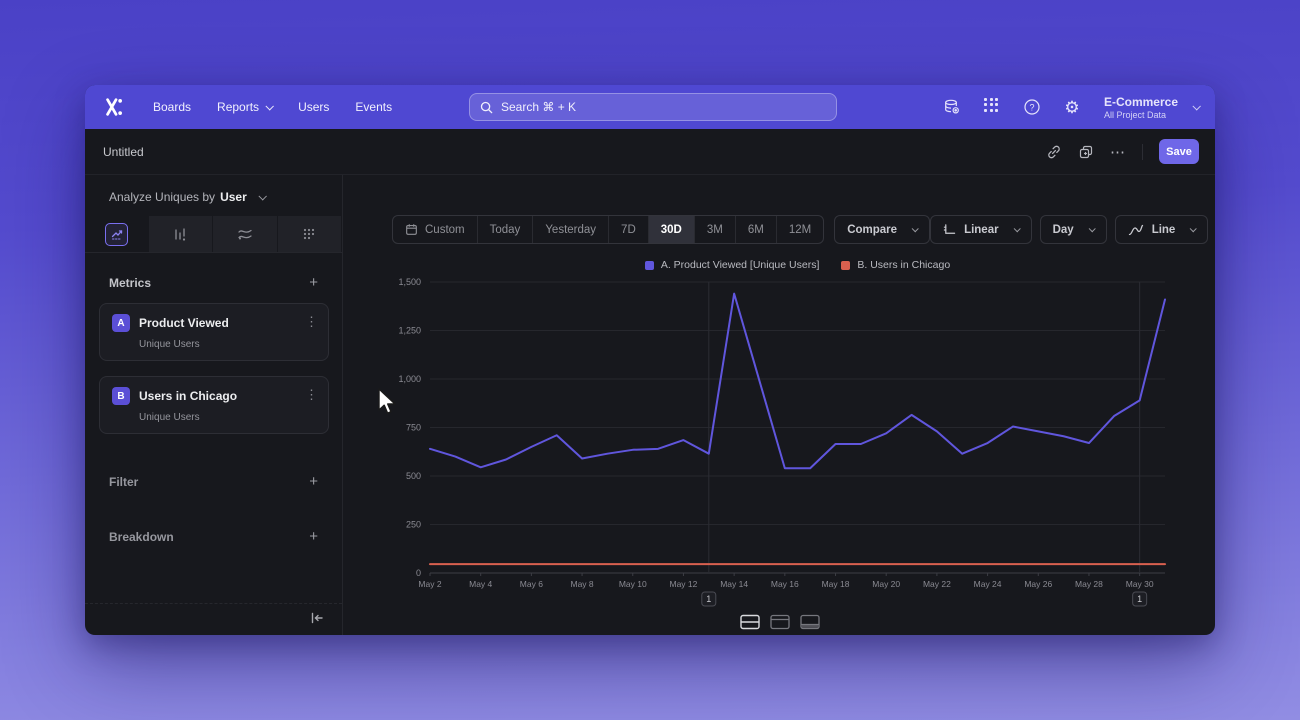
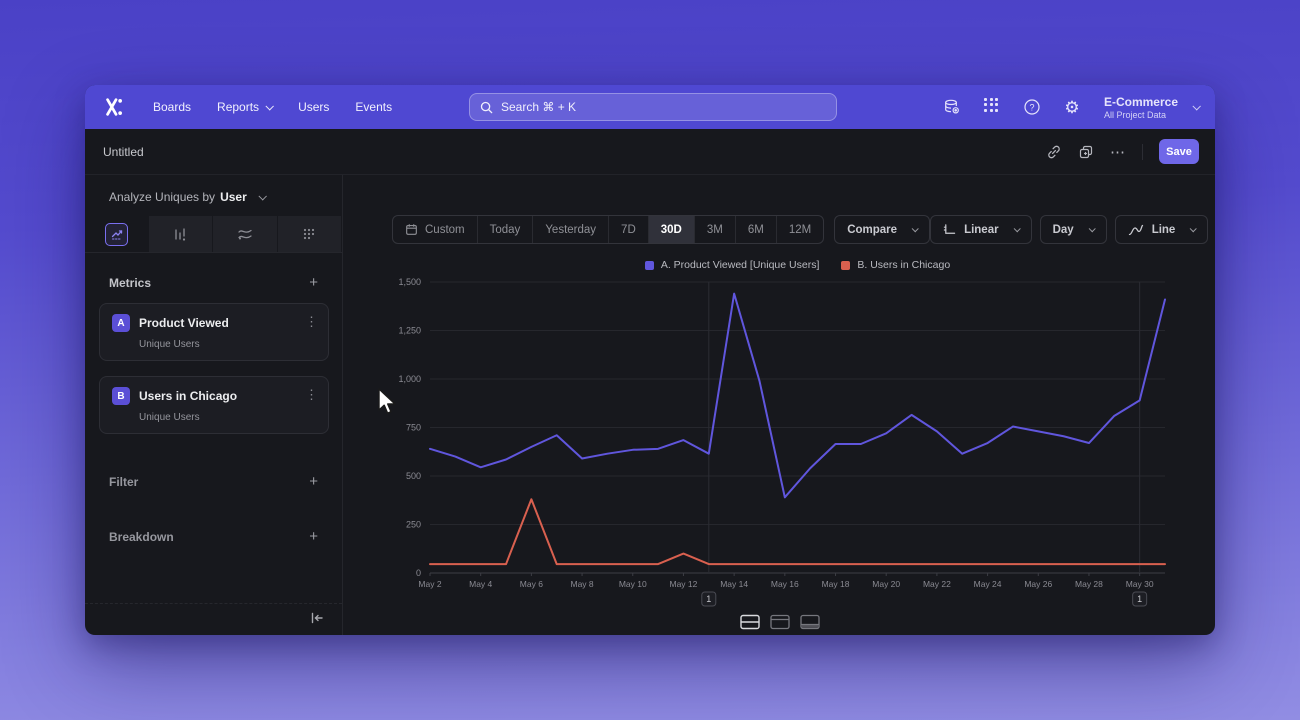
B. Users in Chicago/May 6: 50 -> 380
B. Users in Chicago/May 12: 50 -> 100
A. Product Viewed [Unique Users]/May 16: 540 -> 390
